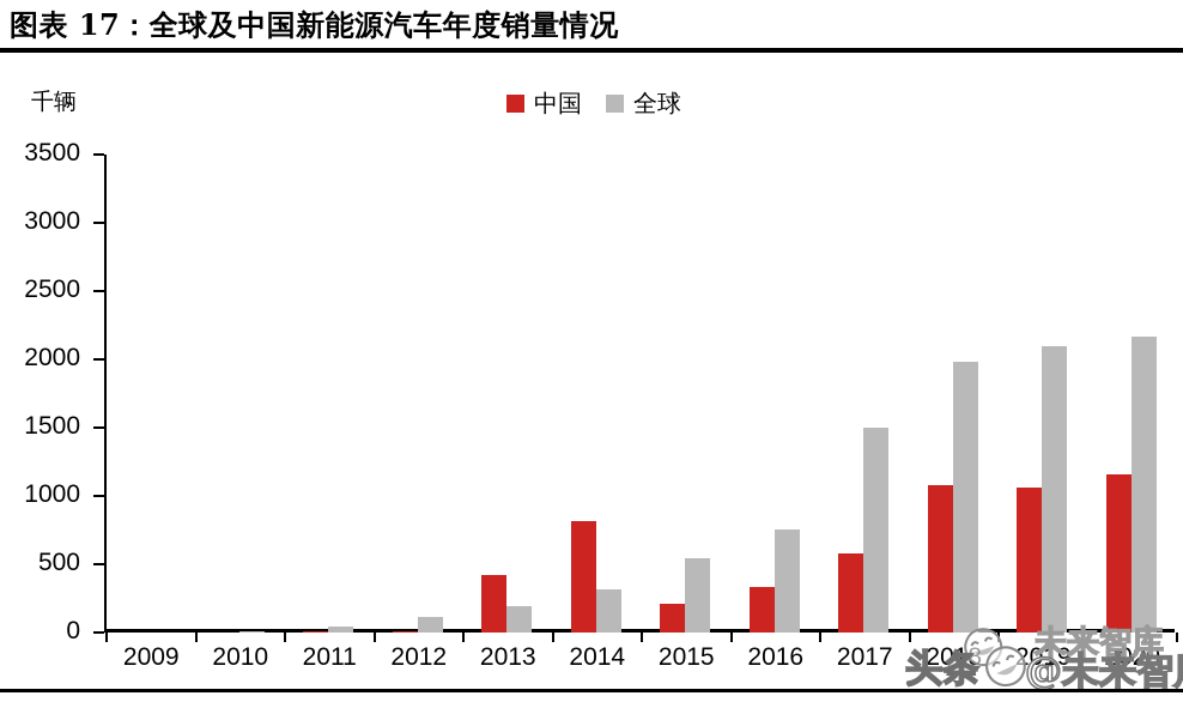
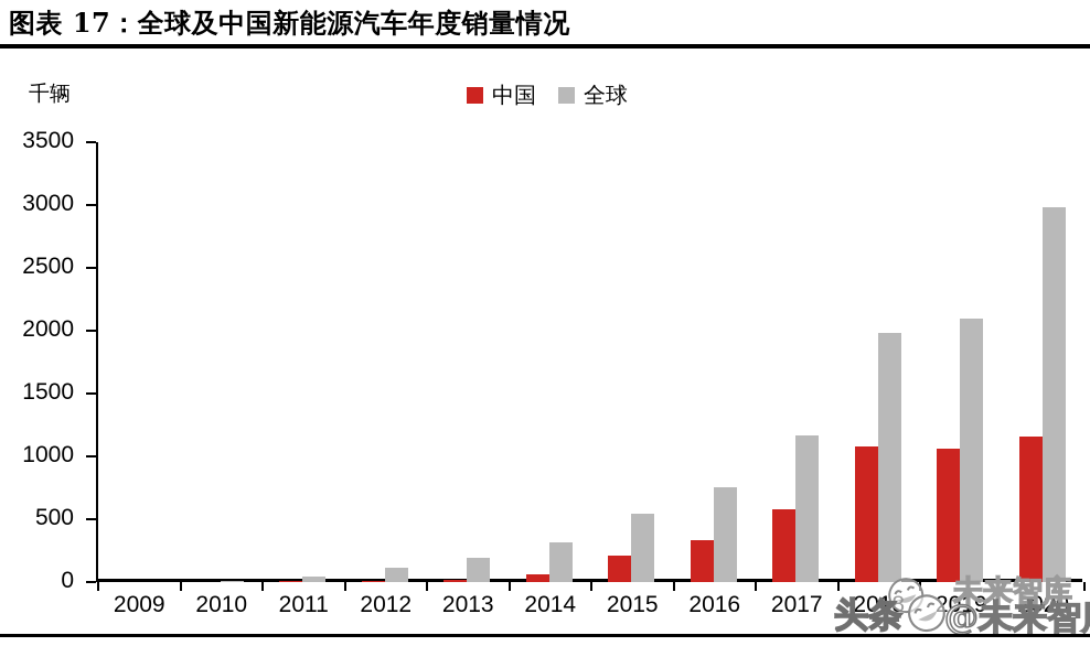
中国/2013: 420 -> 20
中国/2014: 820 -> 60
全球/2017: 1500 -> 1170
全球/2020: 2170 -> 2980
